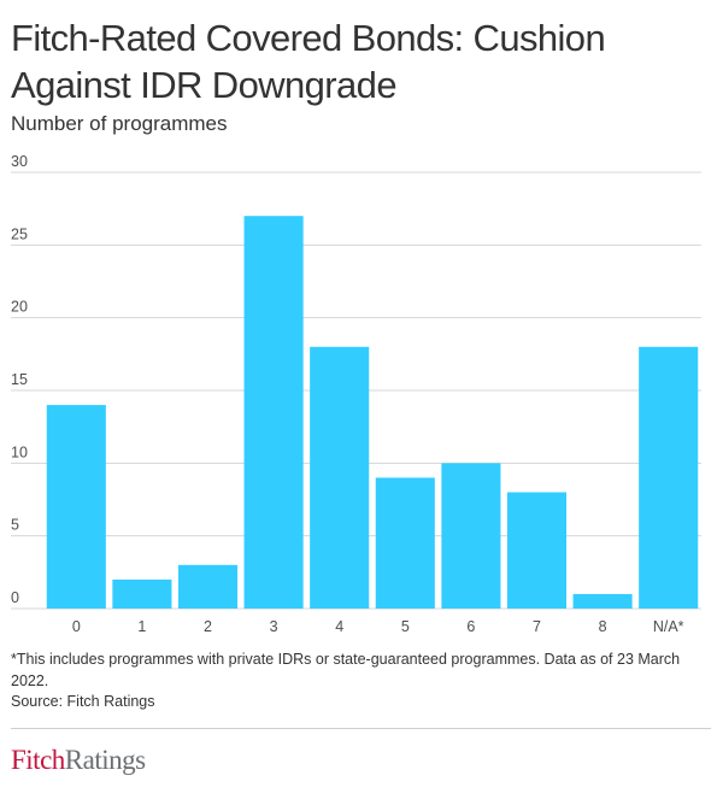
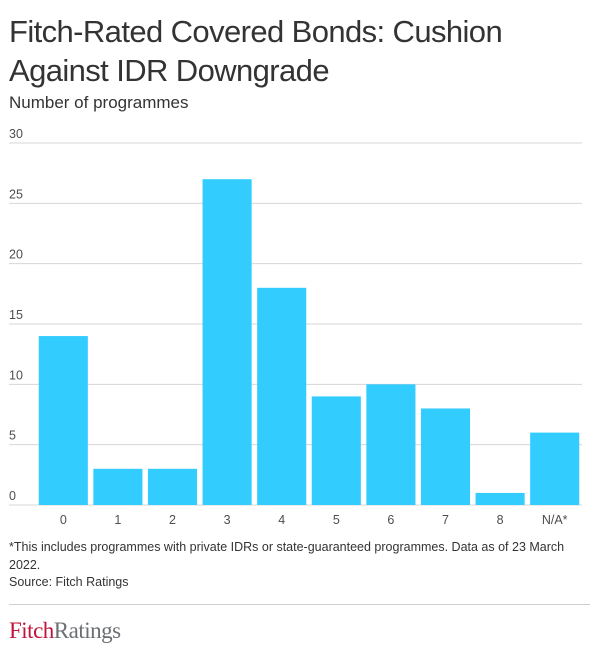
1: 2 -> 3
N/A*: 18 -> 6
